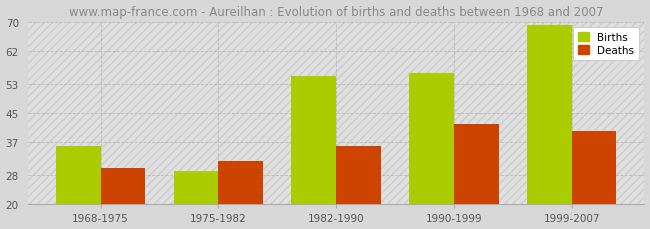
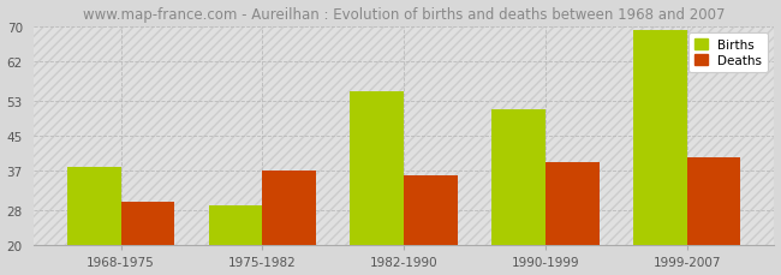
Births/1968-1975: 36 -> 38
Deaths/1975-1982: 32 -> 37
Births/1990-1999: 56 -> 51
Deaths/1990-1999: 42 -> 39
